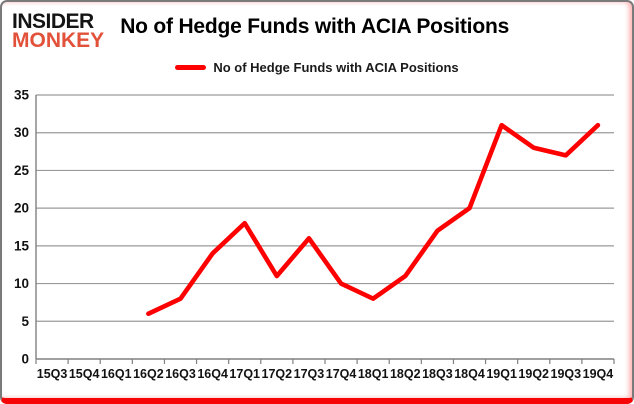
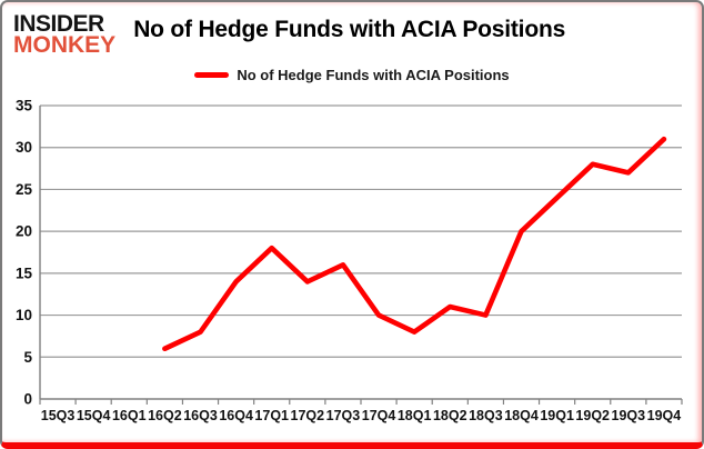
17Q2: 11 -> 14
18Q3: 17 -> 10
19Q1: 31 -> 24
